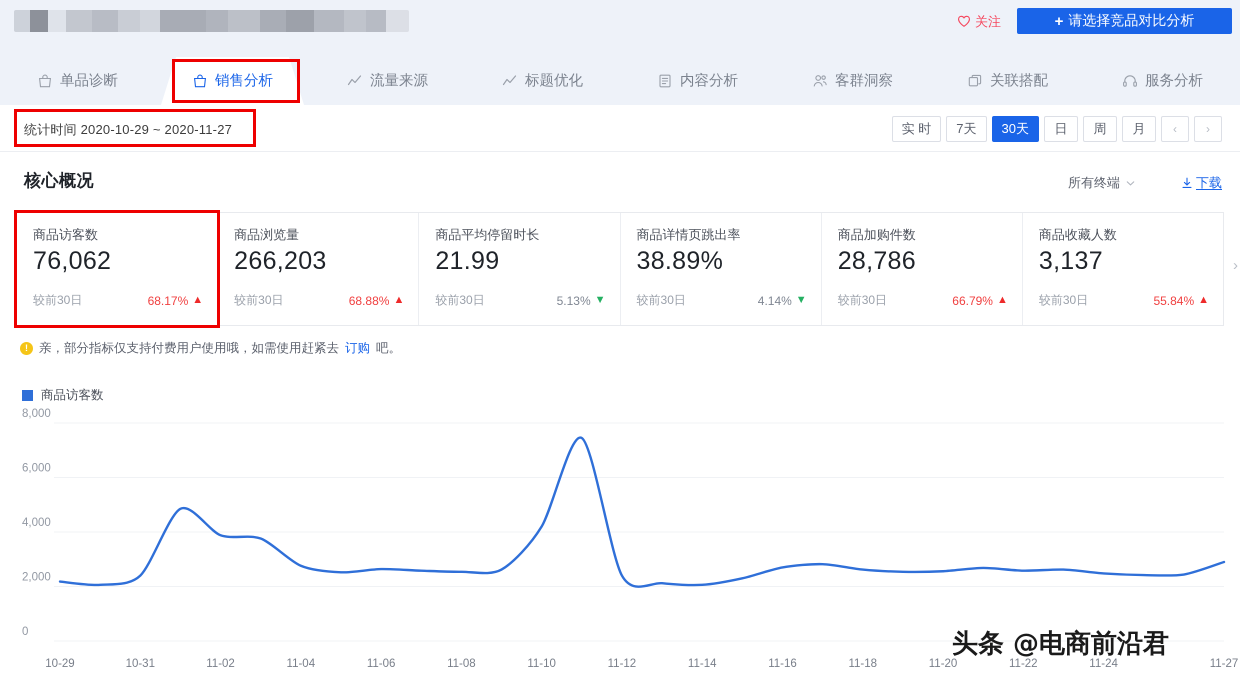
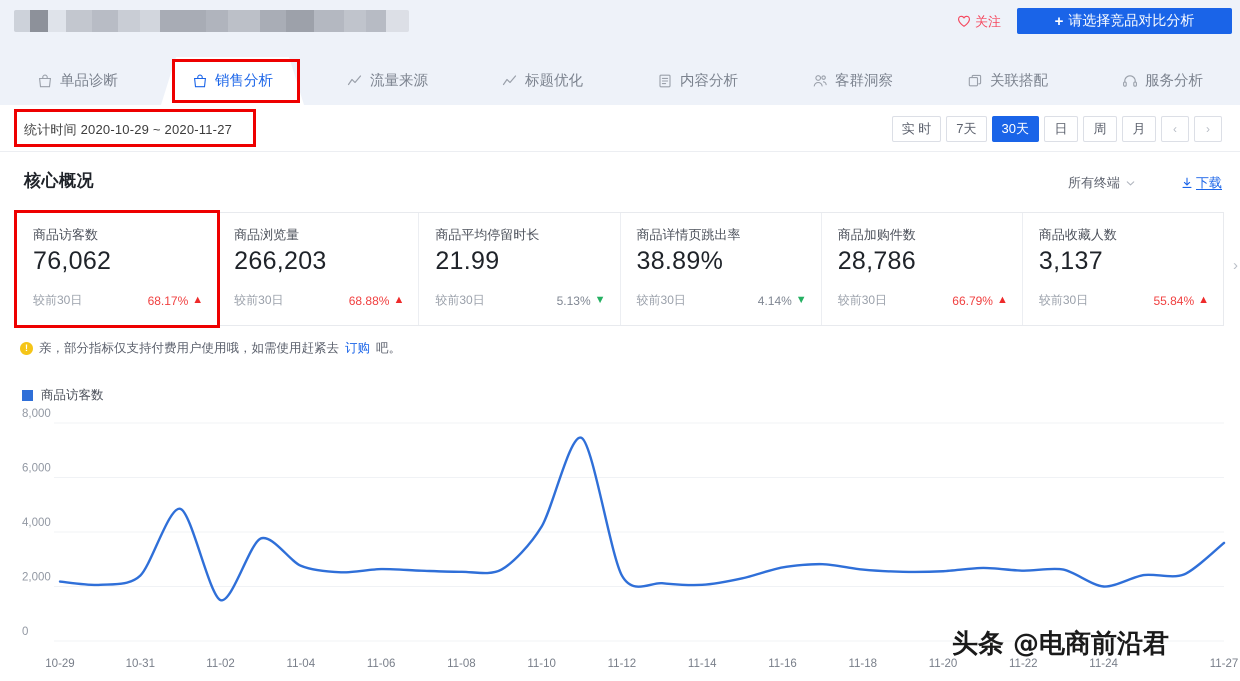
11-02: 3900 -> 1500
11-24: 2500 -> 2000
11-27: 2900 -> 3600
